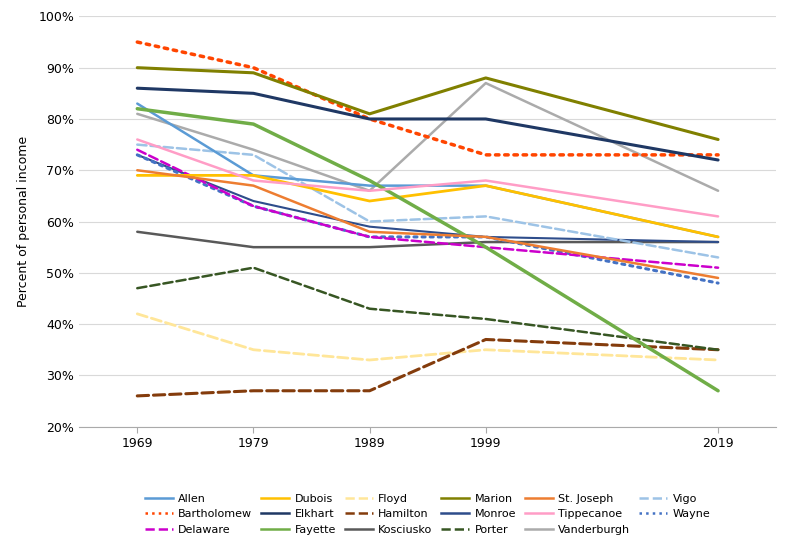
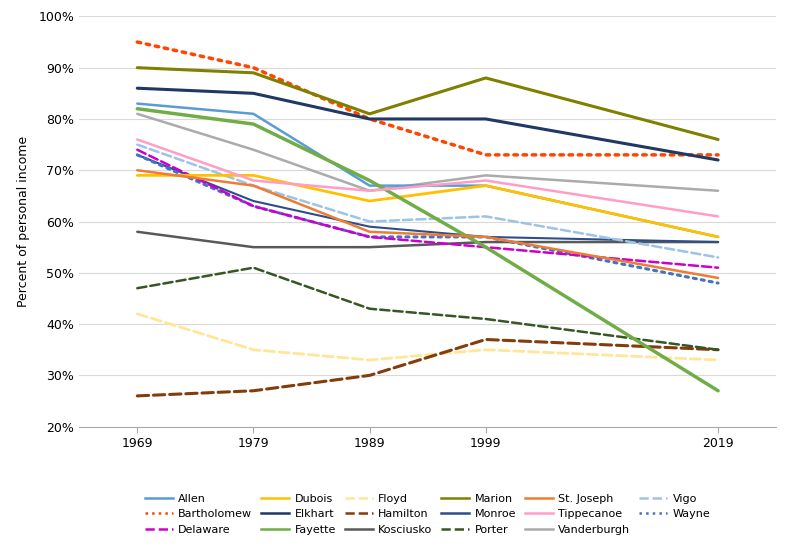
Allen/1979: 69% -> 81%
Vigo/1979: 73% -> 67%
Hamilton/1989: 27% -> 30%
Vanderburgh/1999: 87% -> 69%
